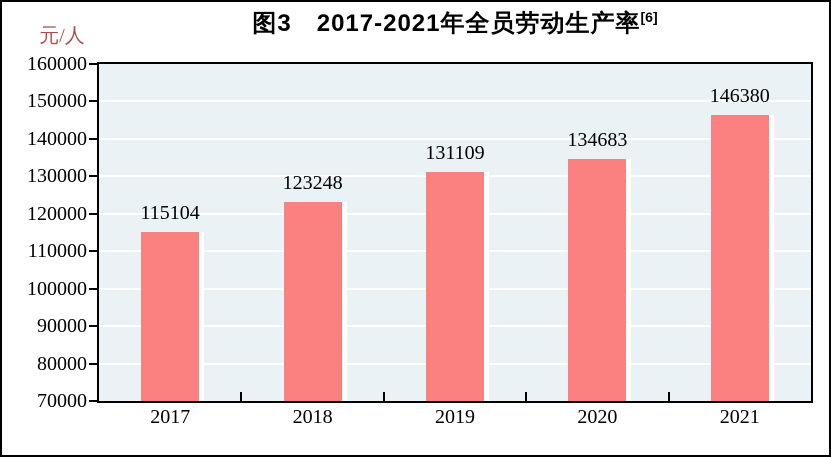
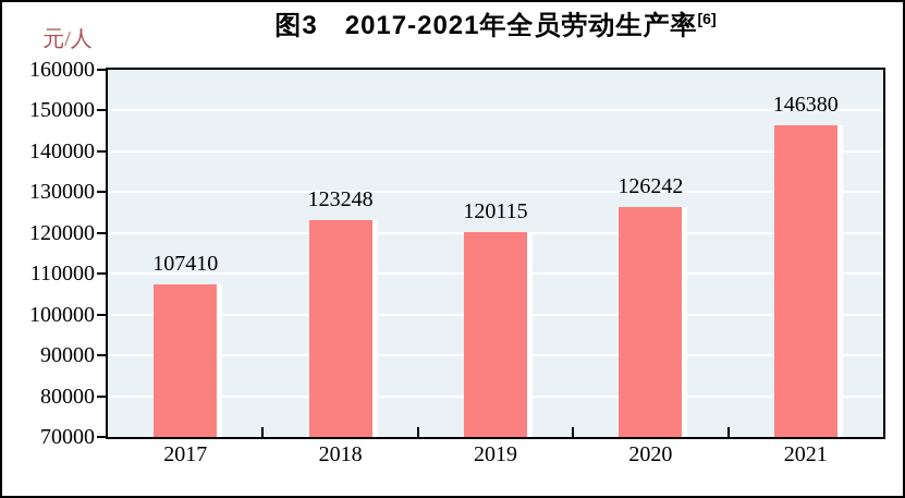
2017: 115104 -> 107410
2019: 131109 -> 120115
2020: 134683 -> 126242
